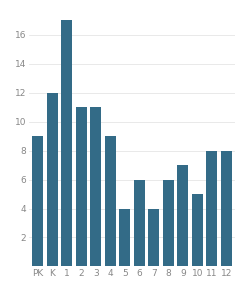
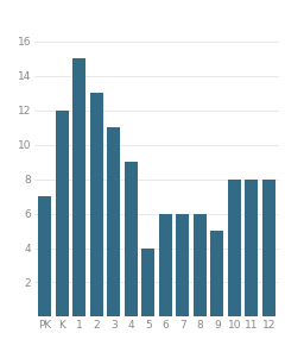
PK: 9 -> 7
1: 17 -> 15
2: 11 -> 13
7: 4 -> 6
9: 7 -> 5
10: 5 -> 8
